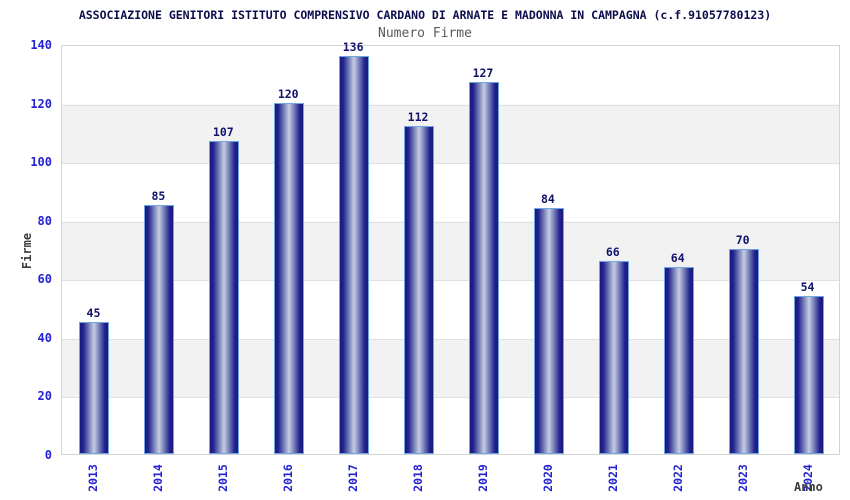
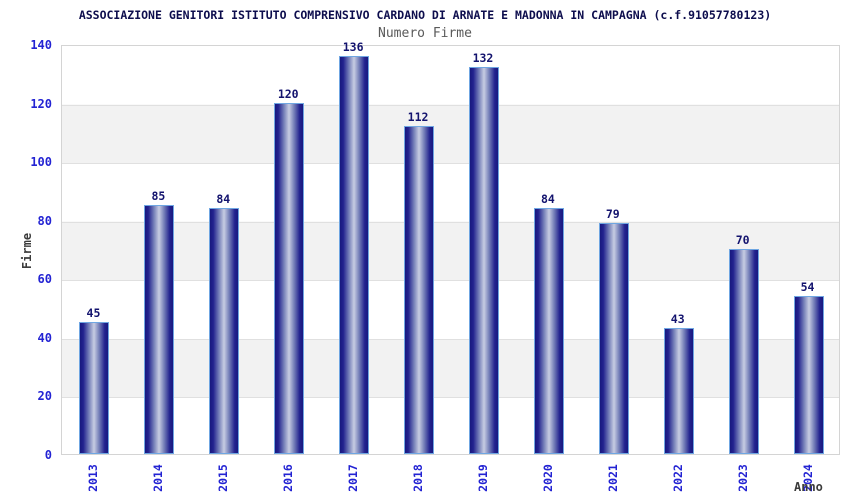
2015: 107 -> 84
2019: 127 -> 132
2021: 66 -> 79
2022: 64 -> 43
